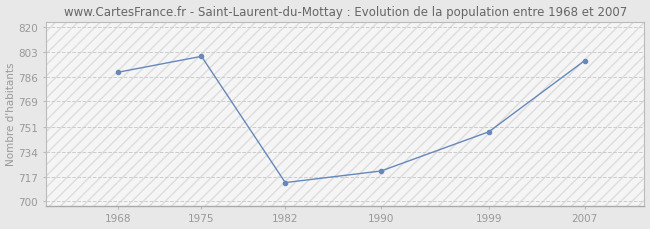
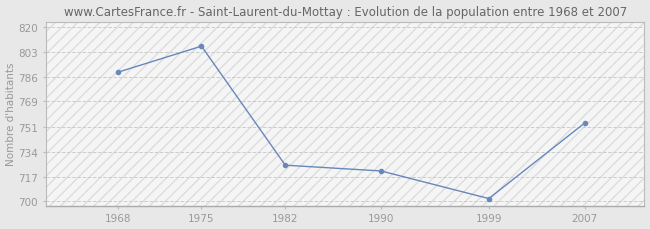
1975: 800 -> 807
1982: 713 -> 725
1999: 748 -> 702
2007: 797 -> 754
